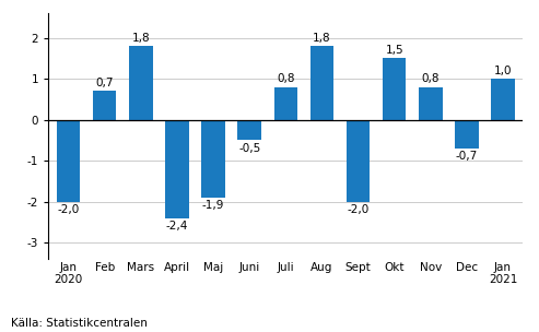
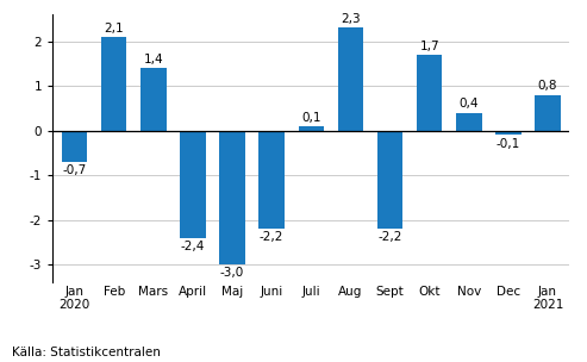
Jan 2020: -2,0 -> -0,7
Feb: 0,7 -> 2,1
Mars: 1,8 -> 1,4
Maj: -1,9 -> -3,0
Juni: -0,5 -> -2,2
Juli: 0,8 -> 0,1
Aug: 1,8 -> 2,3
Sept: -2,0 -> -2,2
Okt: 1,5 -> 1,7
Nov: 0,8 -> 0,4
Dec: -0,7 -> -0,1
Jan 2021: 1,0 -> 0,8
